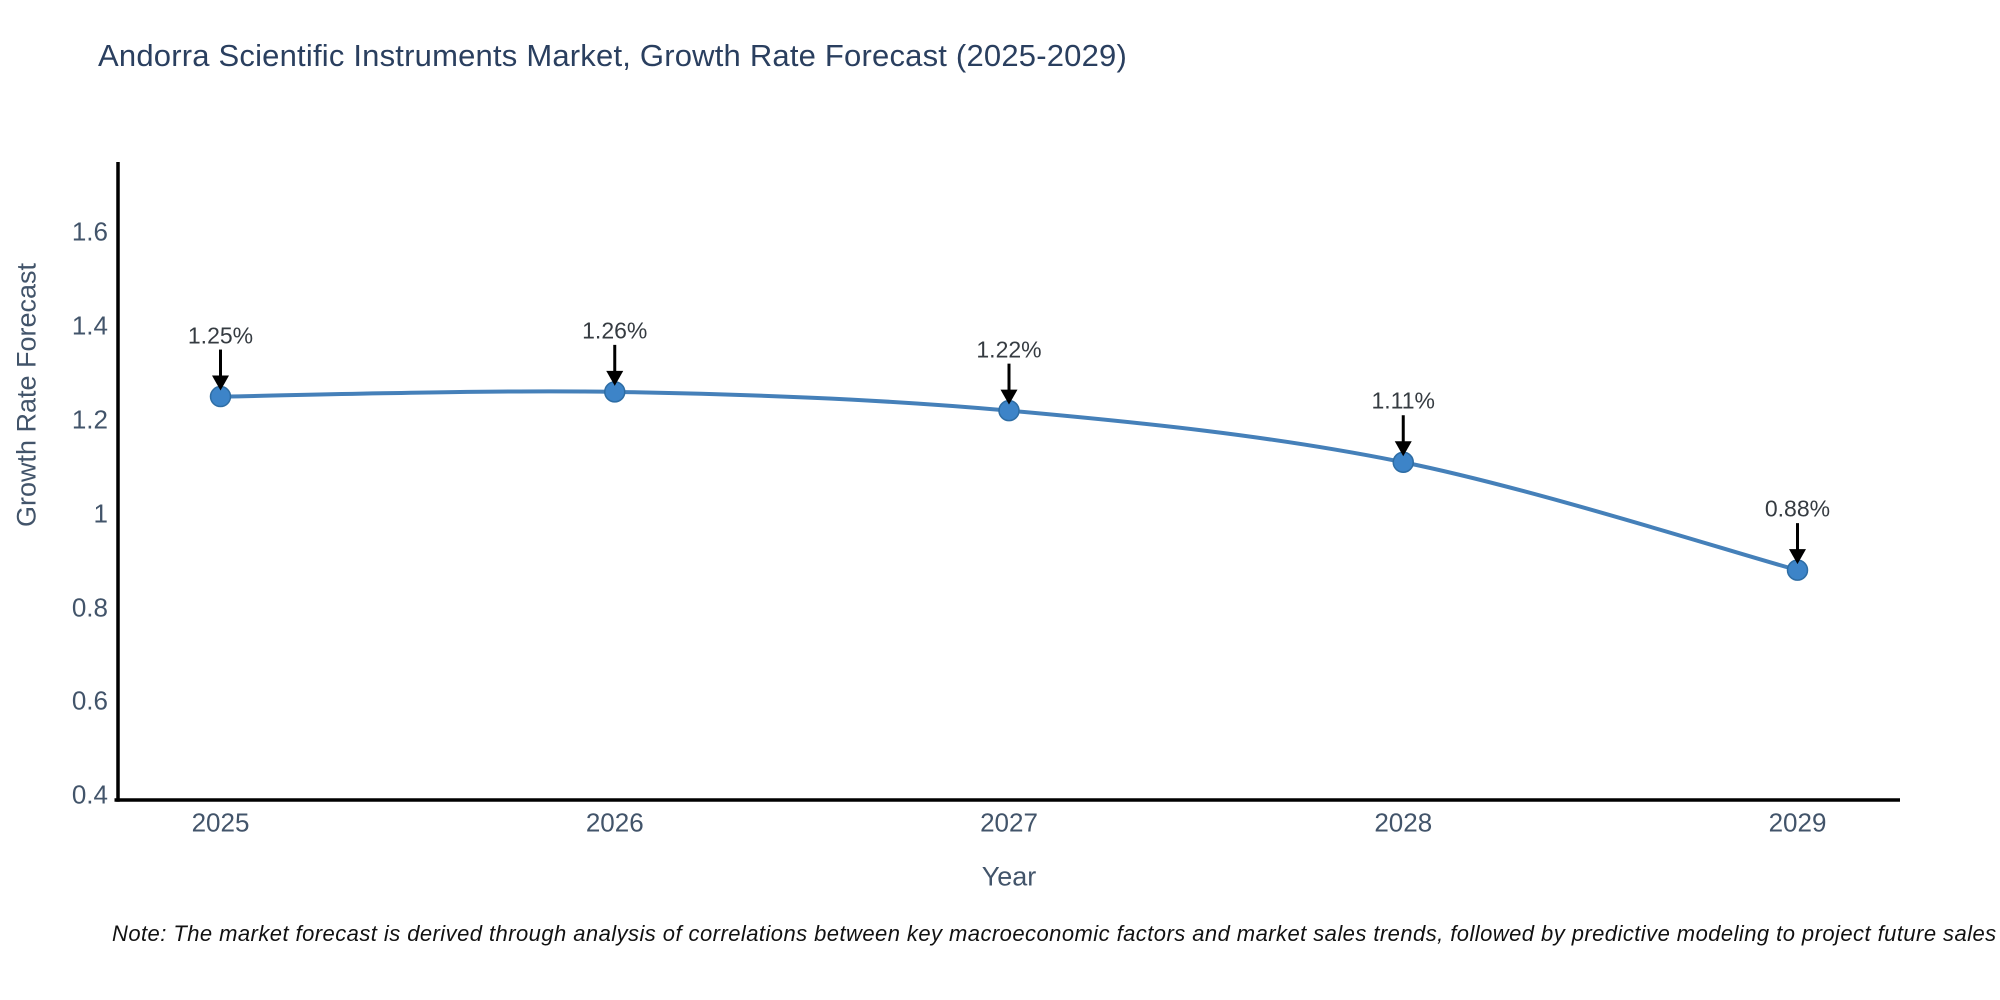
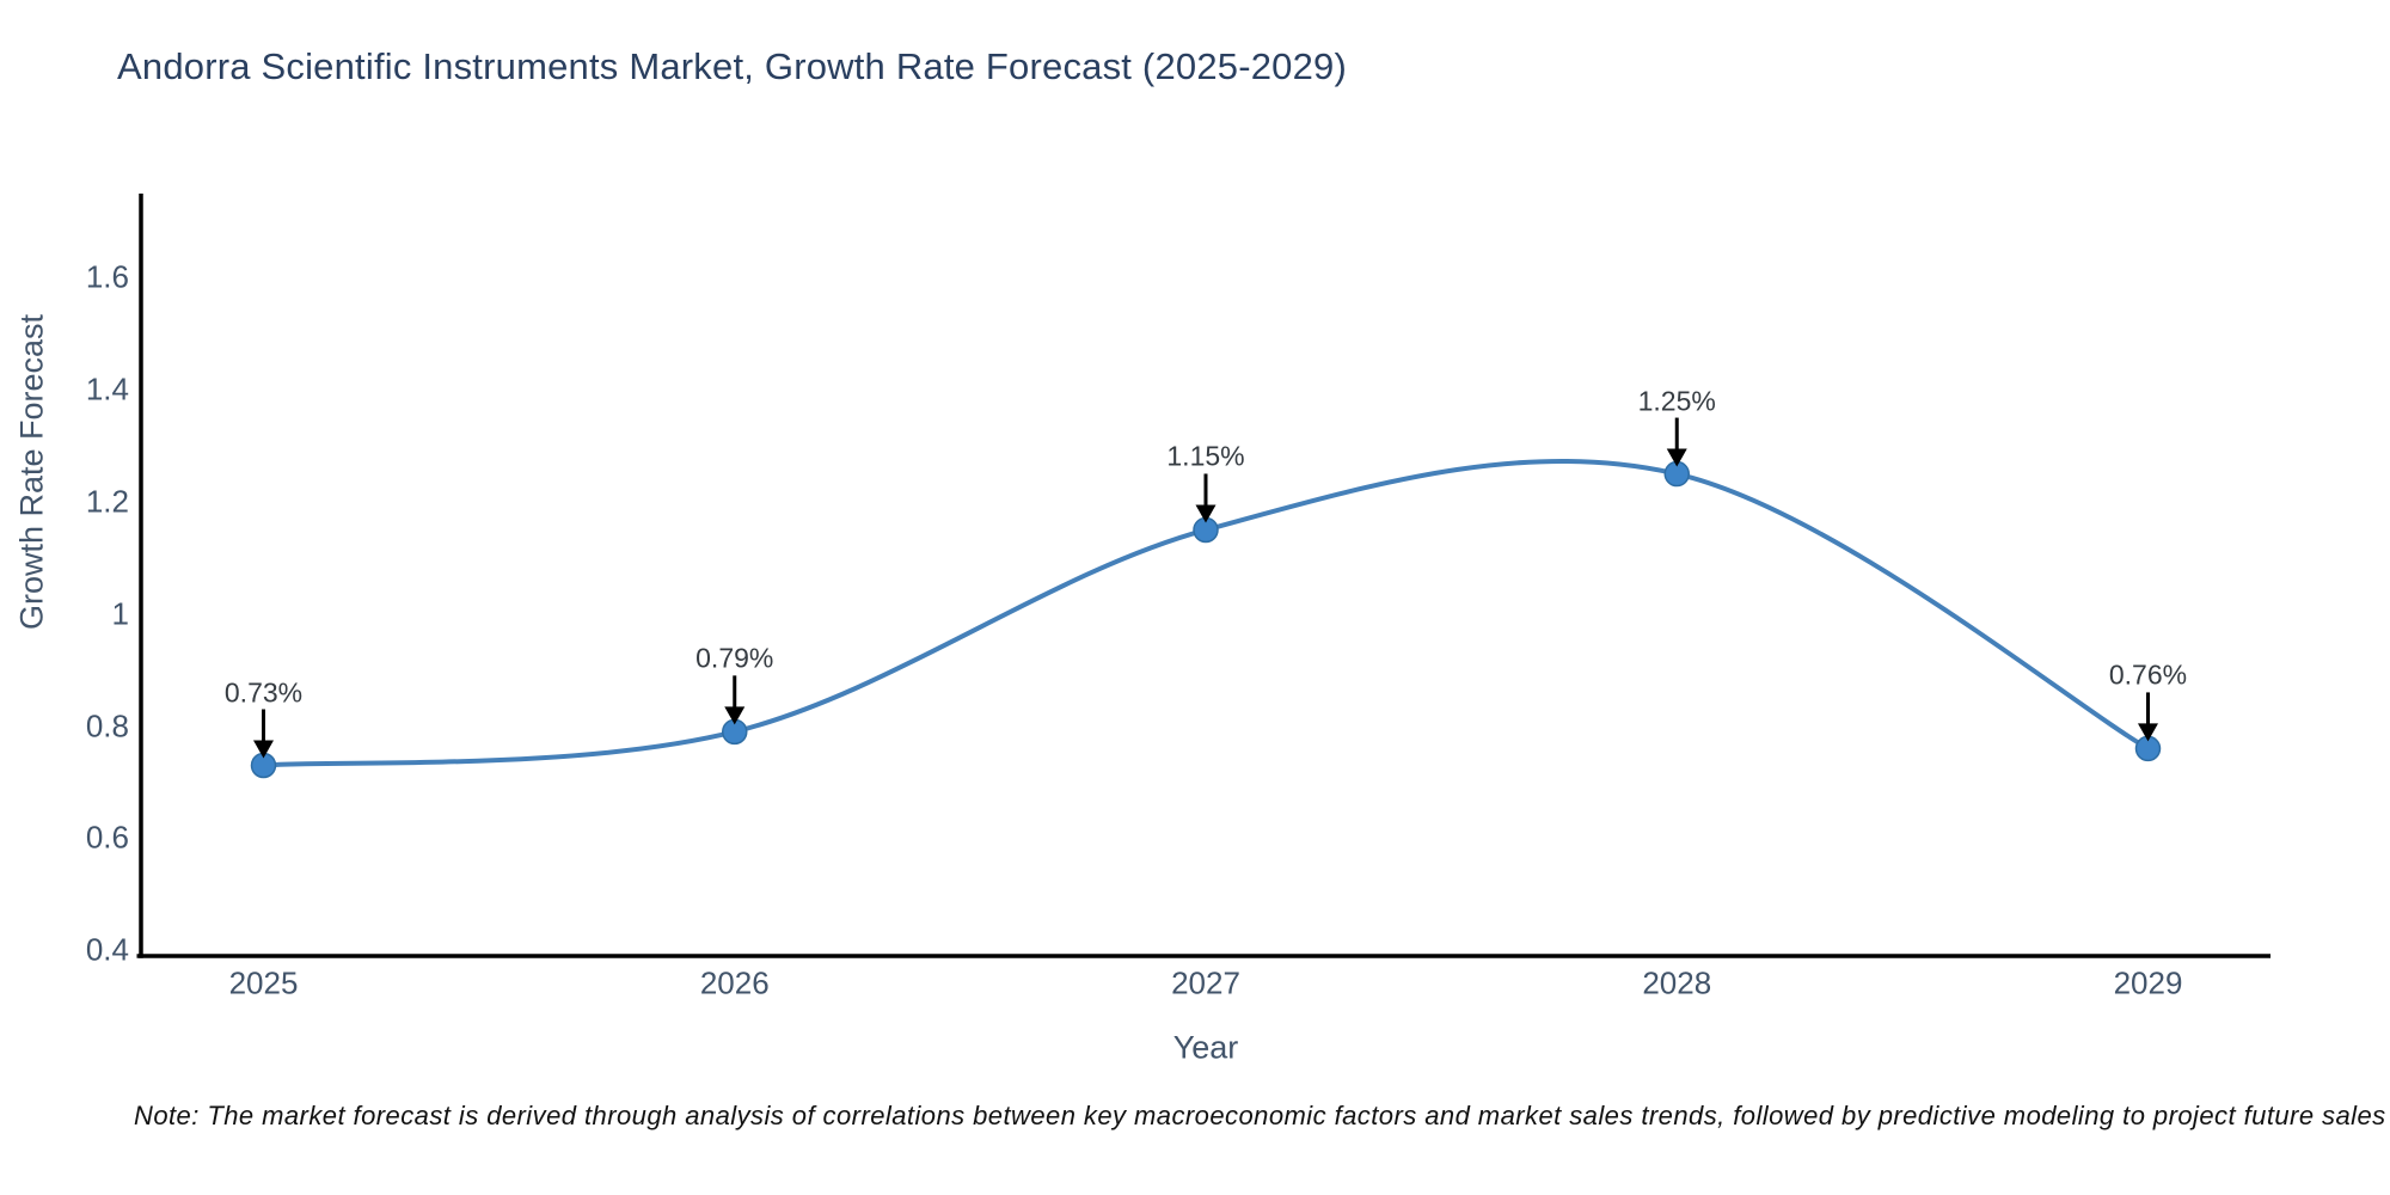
2025: 1.25% -> 0.73%
2026: 1.26% -> 0.79%
2027: 1.22% -> 1.15%
2028: 1.11% -> 1.25%
2029: 0.88% -> 0.76%
